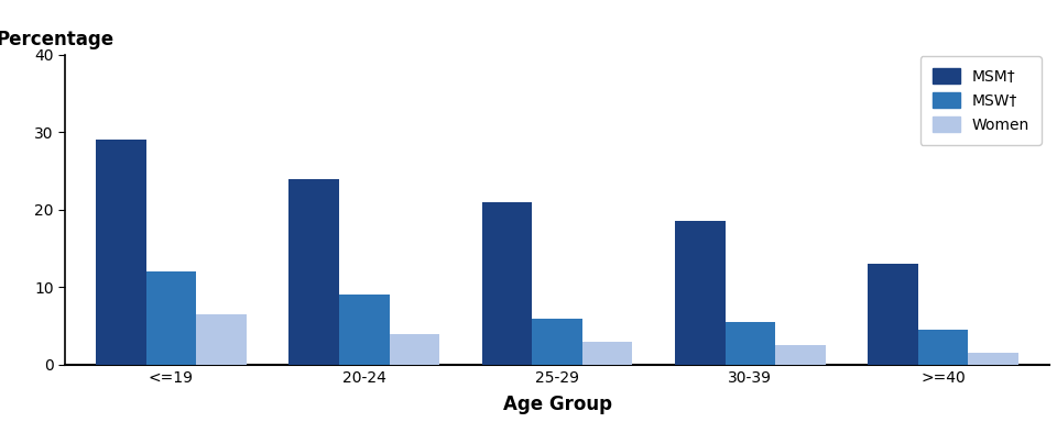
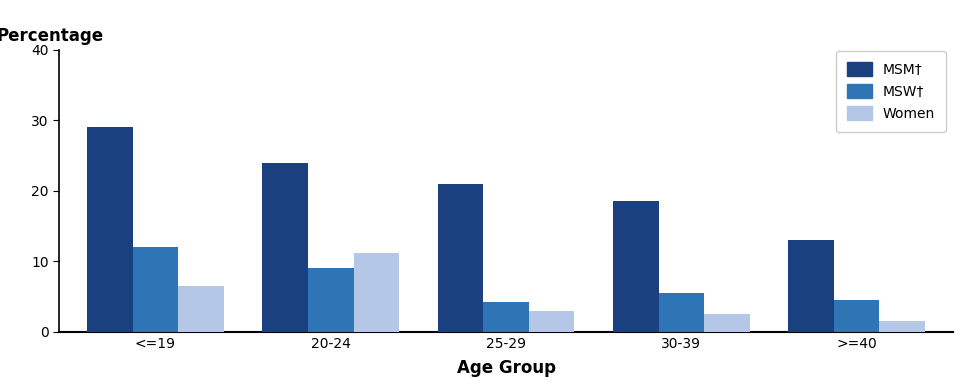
Women/20-24: 4.0 -> 11.2
MSW†/25-29: 6.0 -> 4.2
